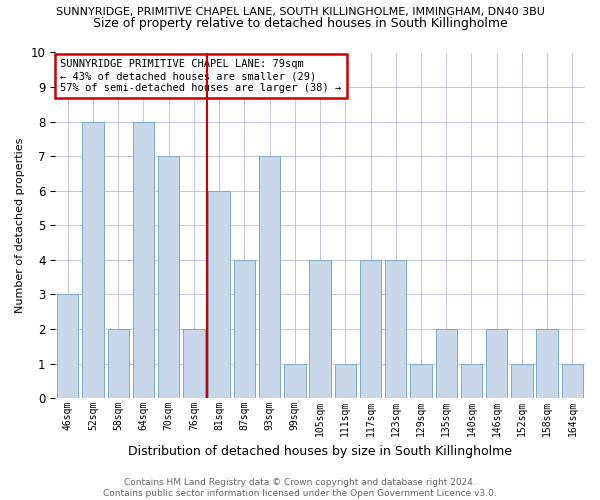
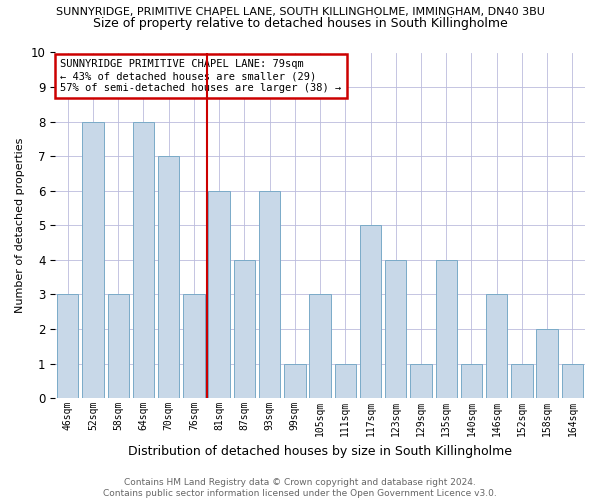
58sqm: 2 -> 3
76sqm: 2 -> 3
93sqm: 7 -> 6
105sqm: 4 -> 3
117sqm: 4 -> 5
135sqm: 2 -> 4
146sqm: 2 -> 3
